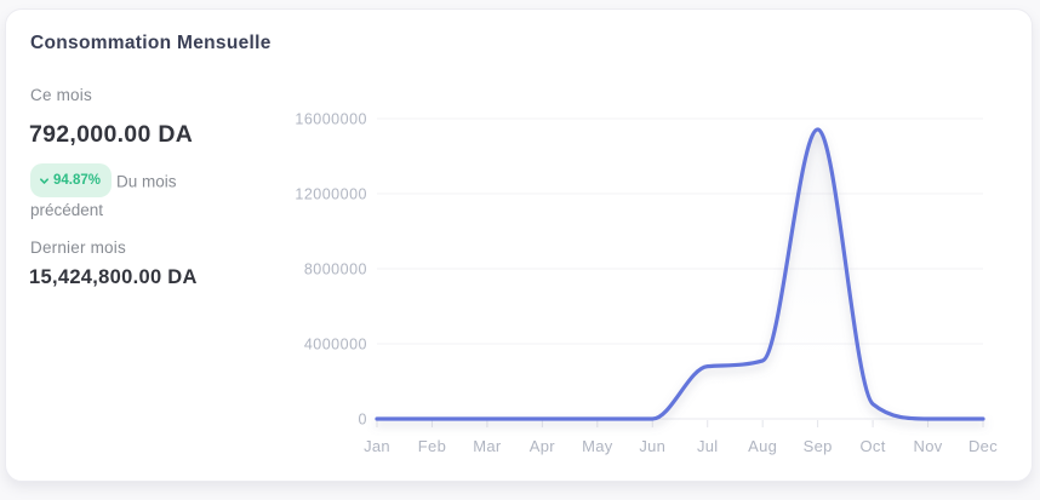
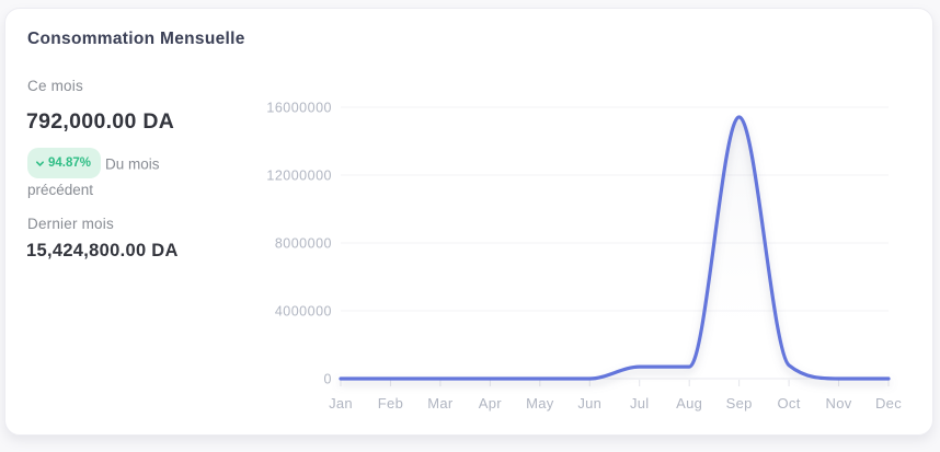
Jul: 2800000 -> 700000
Aug: 3100000 -> 700000
